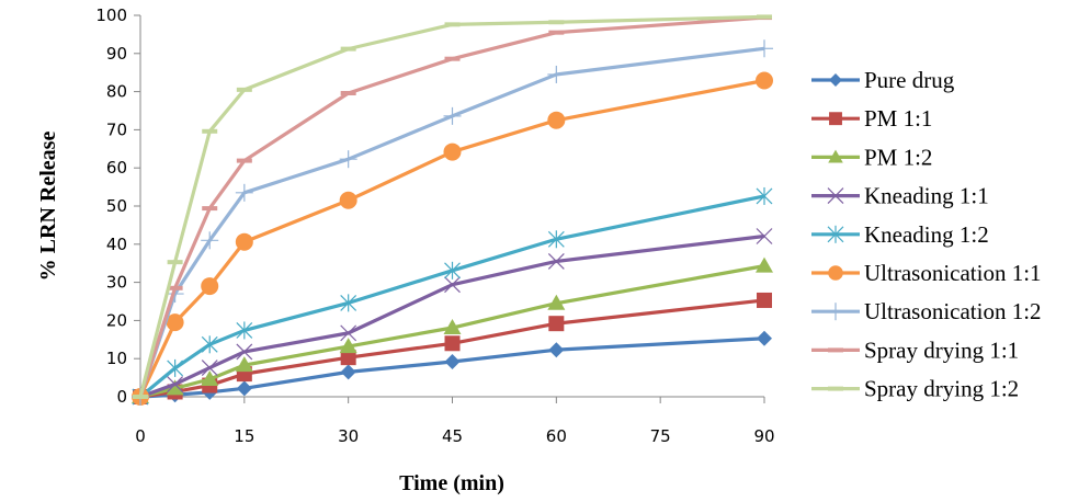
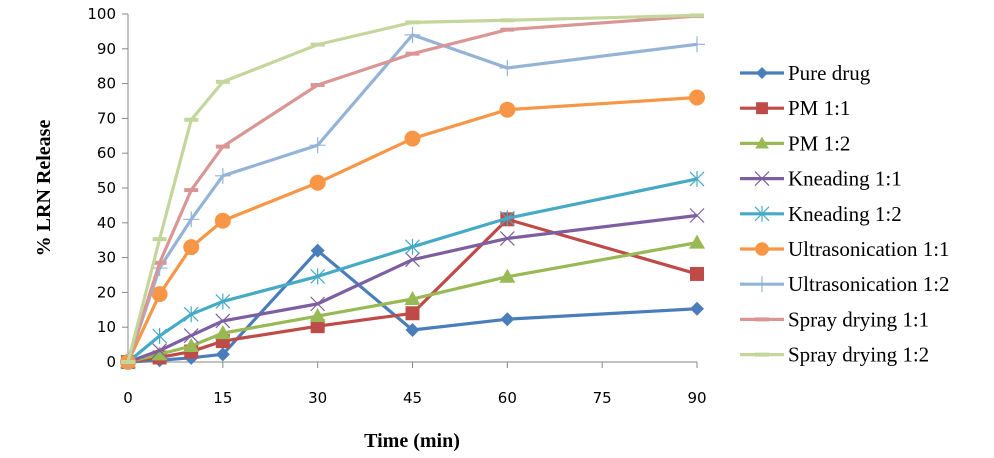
Ultrasonication 1:1/10: 29 -> 33
Pure drug/30: 6 -> 32
Ultrasonication 1:2/45: 74 -> 94
PM 1:1/60: 19 -> 41
Ultrasonication 1:1/90: 83 -> 76
